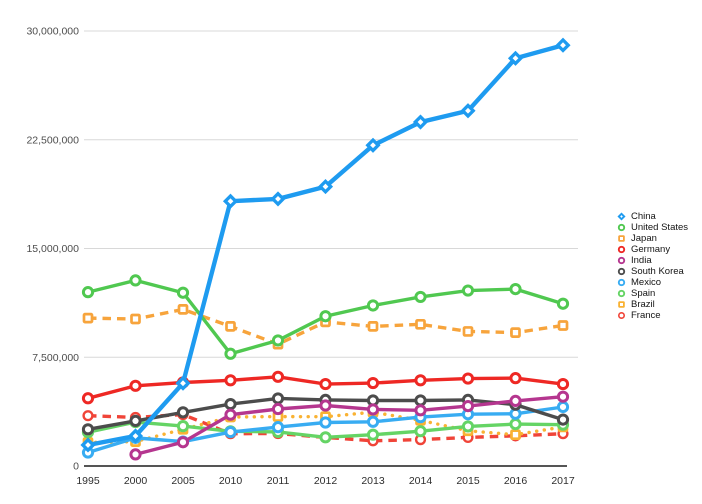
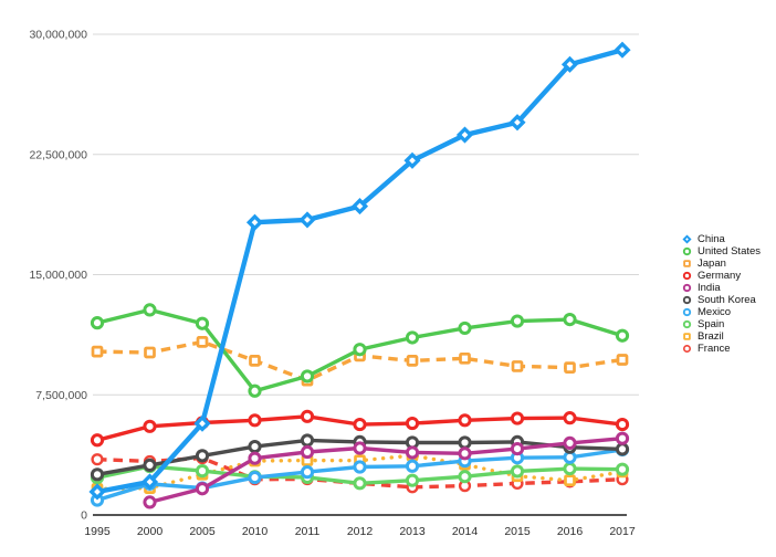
South Korea/2017: 3200000 -> 4100000
